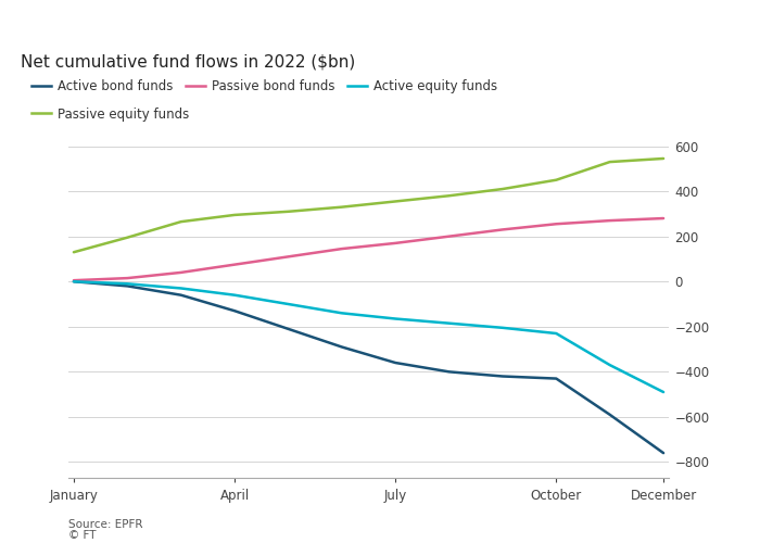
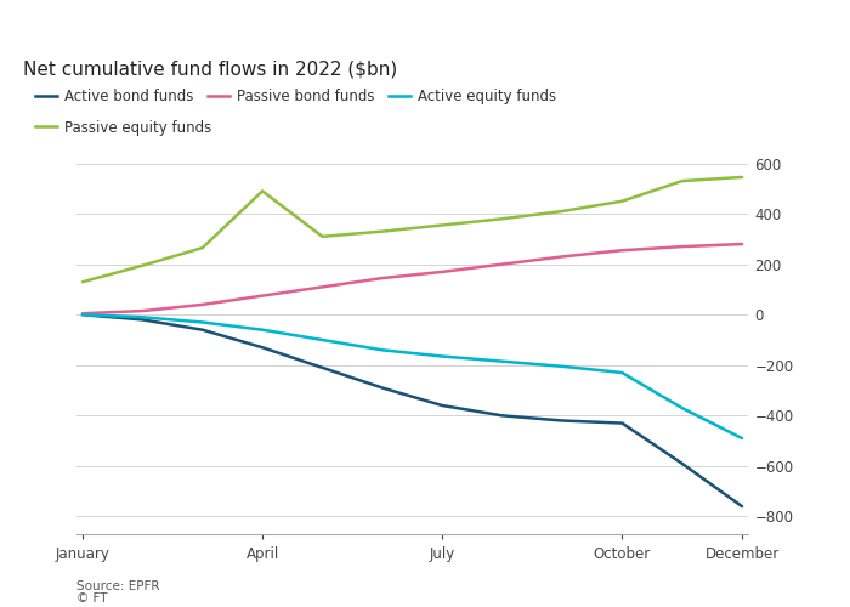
Passive equity funds/April: 295 -> 490
